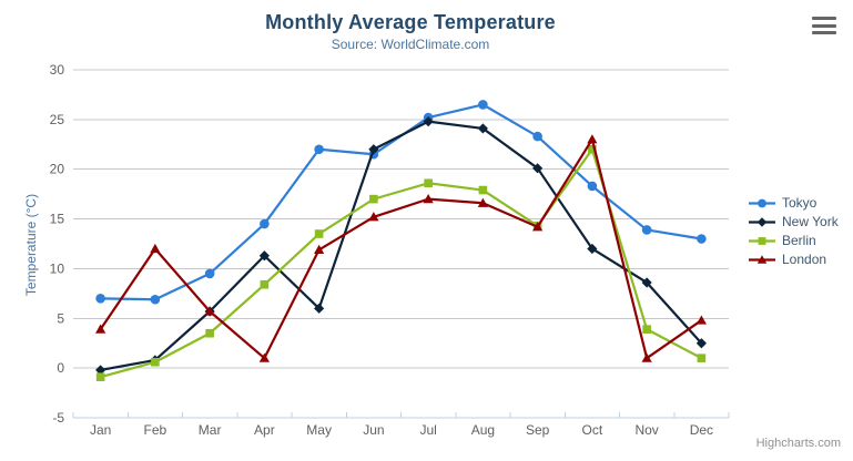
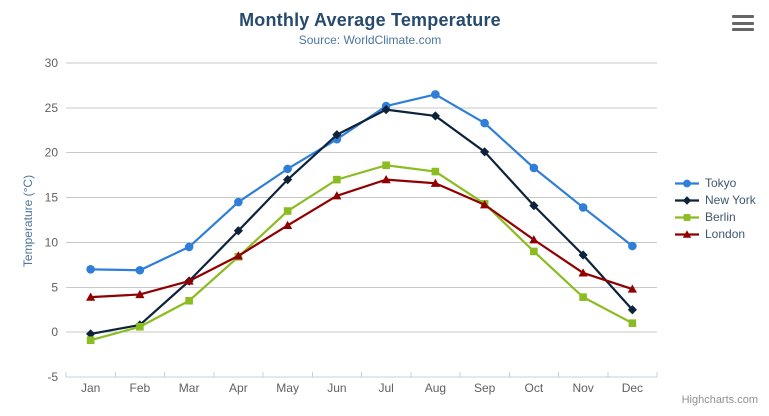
London/Feb: 12 -> 4
London/Apr: 1 -> 8
Tokyo/May: 22 -> 18
New York/May: 6 -> 17
New York/Oct: 12 -> 14
Berlin/Oct: 22 -> 9
London/Oct: 23 -> 10
London/Nov: 1 -> 7
Tokyo/Dec: 13 -> 10
